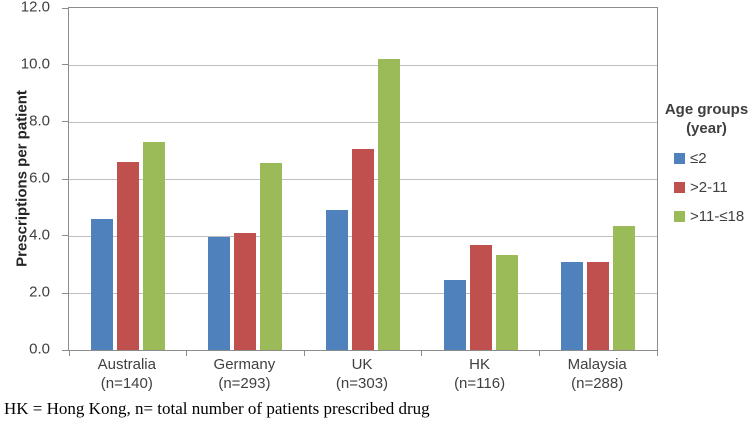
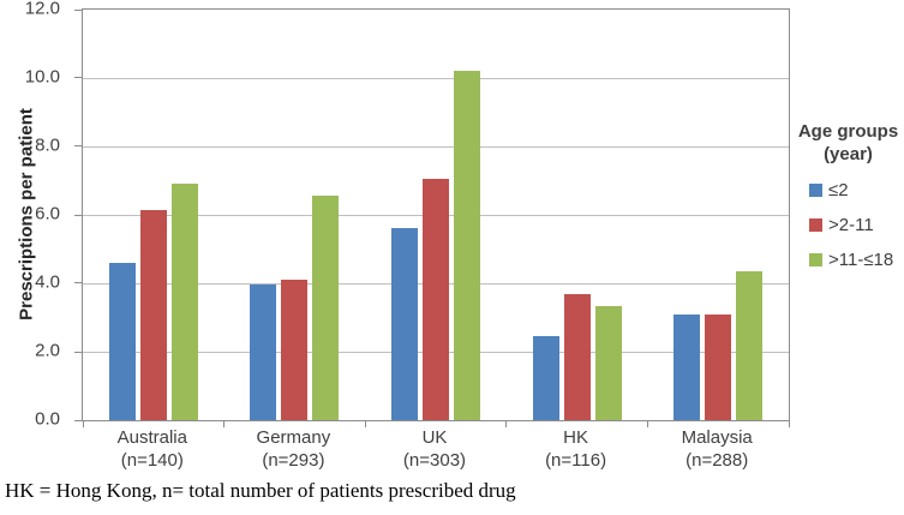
>2-11/Australia: 6.6 -> 6.2
>11-≤18/Australia: 7.3 -> 6.9
≤2/UK: 4.9 -> 5.6
